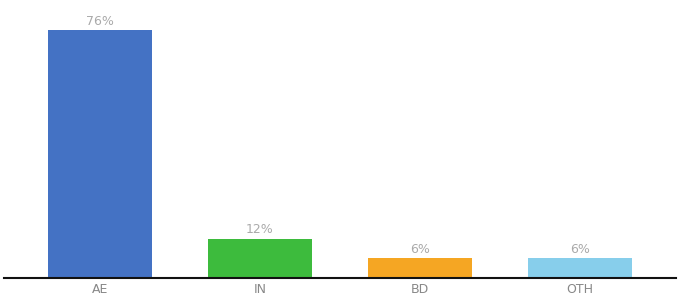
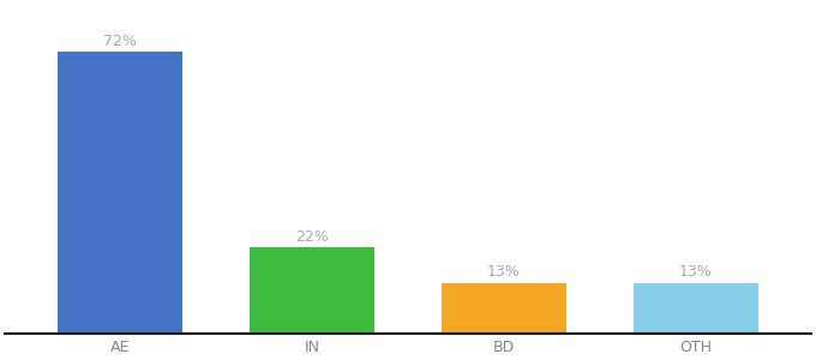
AE: 76% -> 72%
IN: 12% -> 22%
BD: 6% -> 13%
OTH: 6% -> 13%
